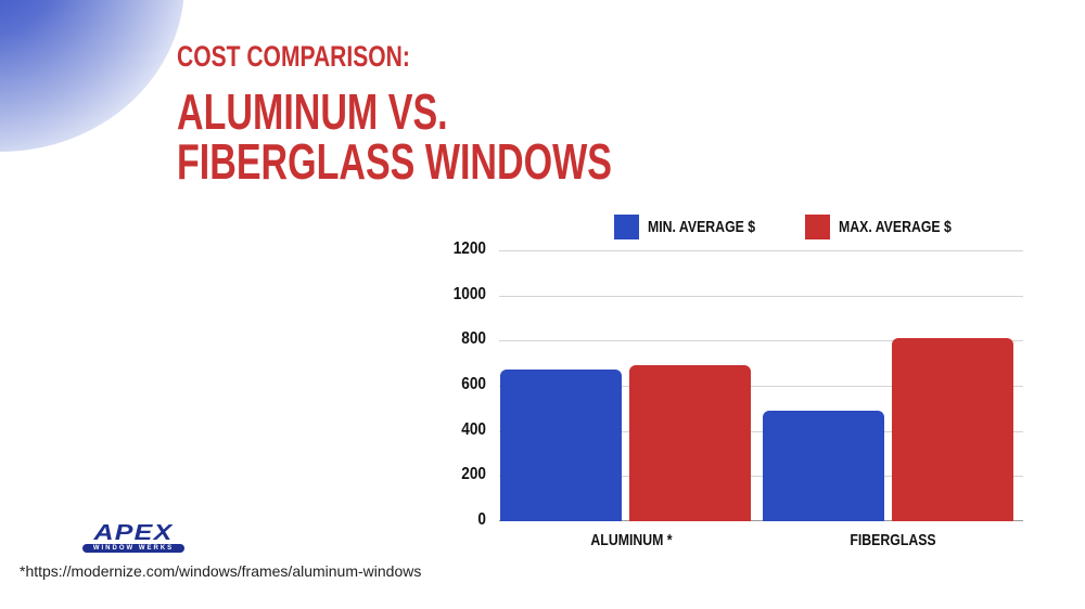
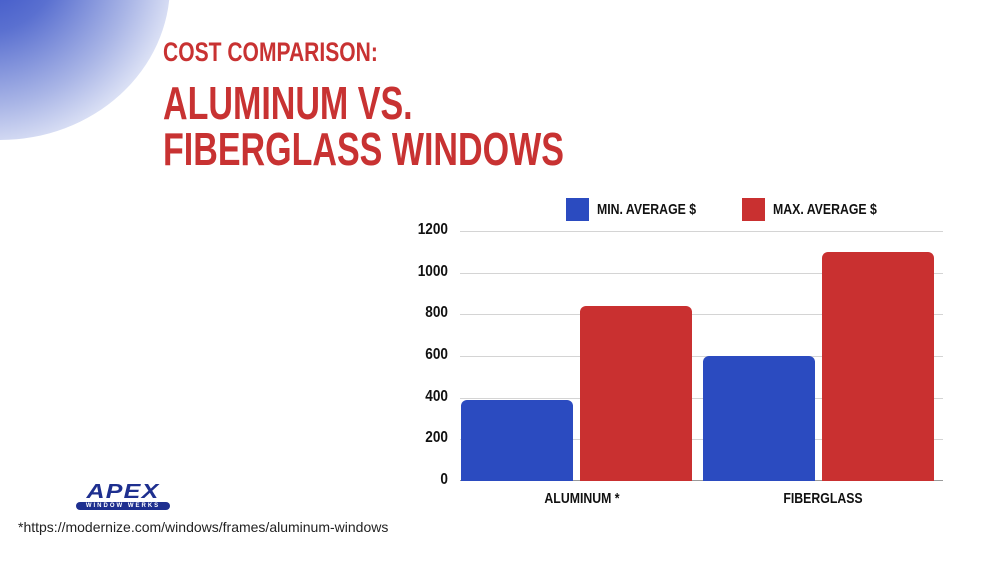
MIN. AVERAGE $/ALUMINUM *: 670 -> 390
MAX. AVERAGE $/ALUMINUM *: 690 -> 840
MIN. AVERAGE $/FIBERGLASS: 490 -> 600
MAX. AVERAGE $/FIBERGLASS: 810 -> 1100
